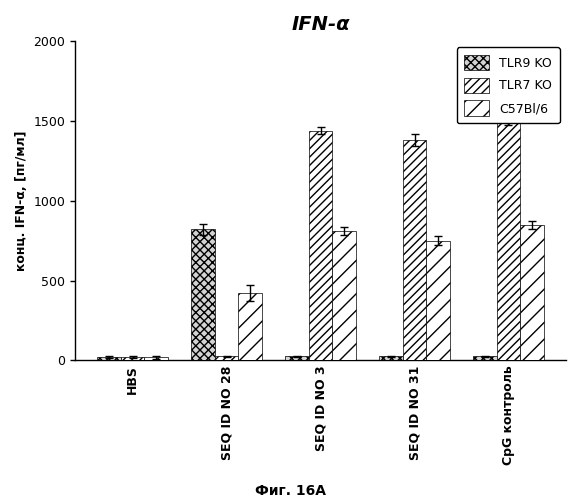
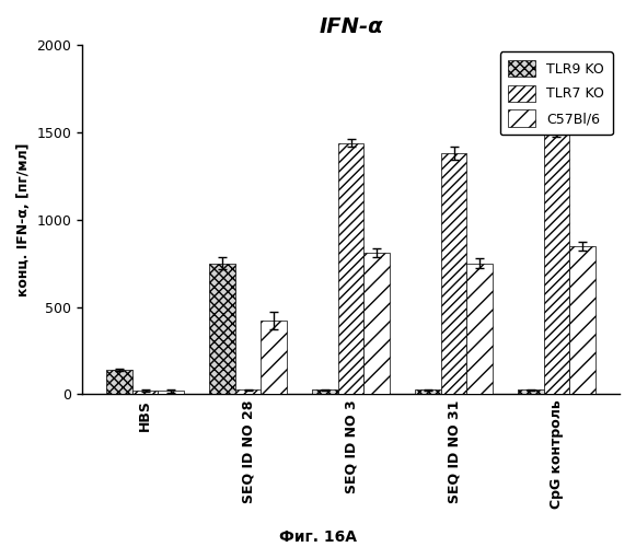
TLR9 KO/HBS: 20 -> 140
TLR9 KO/SEQ ID NO 28: 820 -> 750
